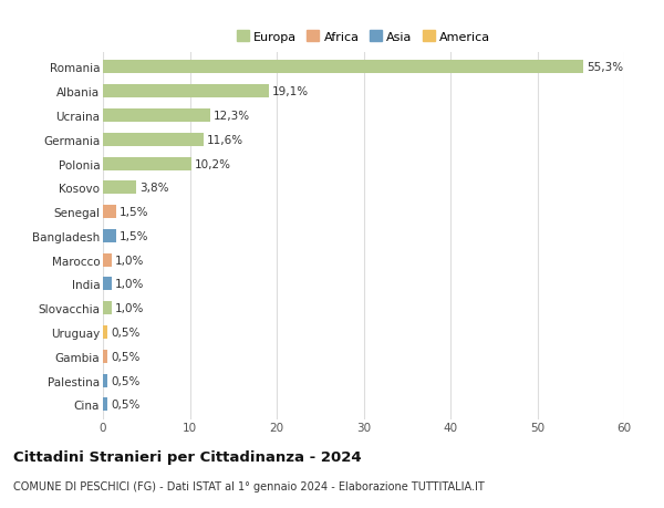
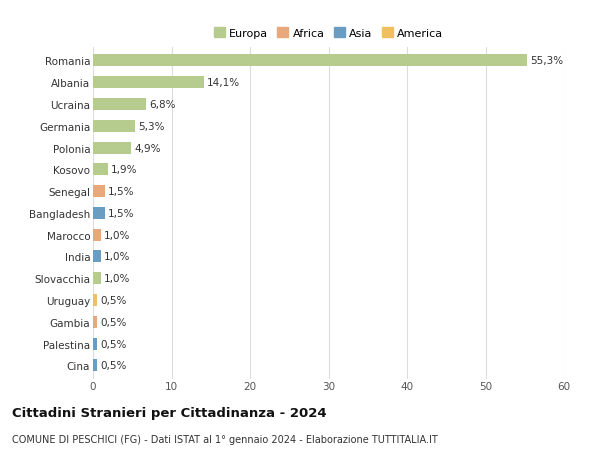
Albania: 19,1% -> 14,1%
Ucraina: 12,3% -> 6,8%
Germania: 11,6% -> 5,3%
Polonia: 10,2% -> 4,9%
Kosovo: 3,8% -> 1,9%
